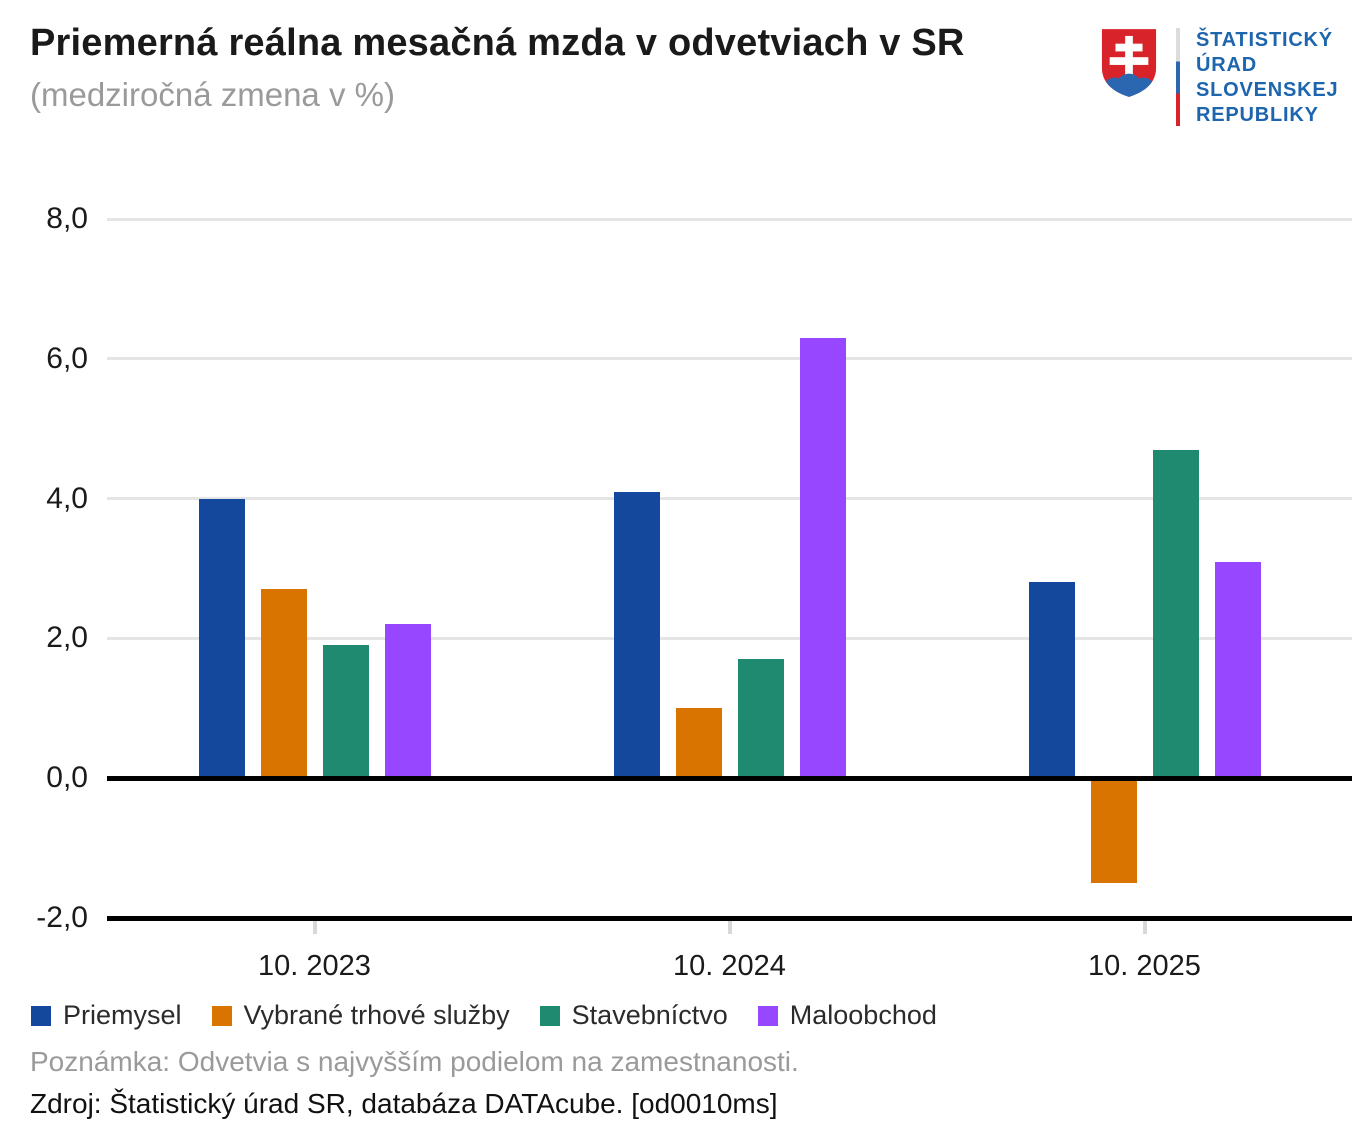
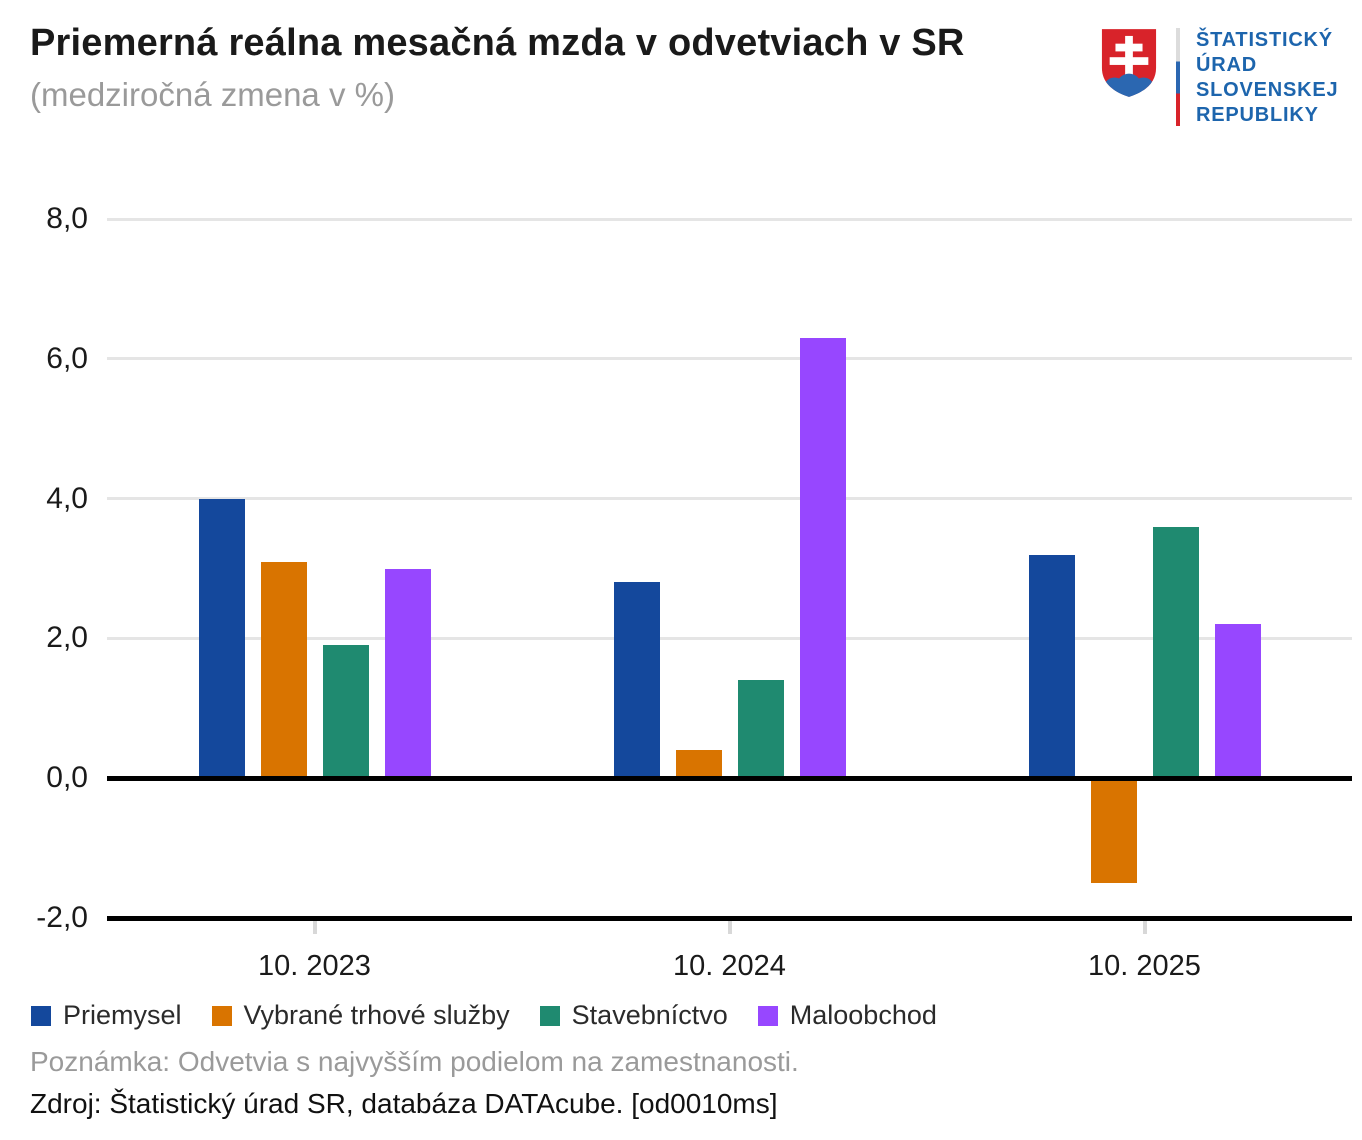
Vybrané trhové služby/10. 2023: 2,7 -> 3,1
Maloobchod/10. 2023: 2,2 -> 3,0
Priemysel/10. 2024: 4,1 -> 2,8
Vybrané trhové služby/10. 2024: 1,0 -> 0,4
Stavebníctvo/10. 2024: 1,7 -> 1,4
Priemysel/10. 2025: 2,8 -> 3,2
Stavebníctvo/10. 2025: 4,7 -> 3,6
Maloobchod/10. 2025: 3,1 -> 2,2
